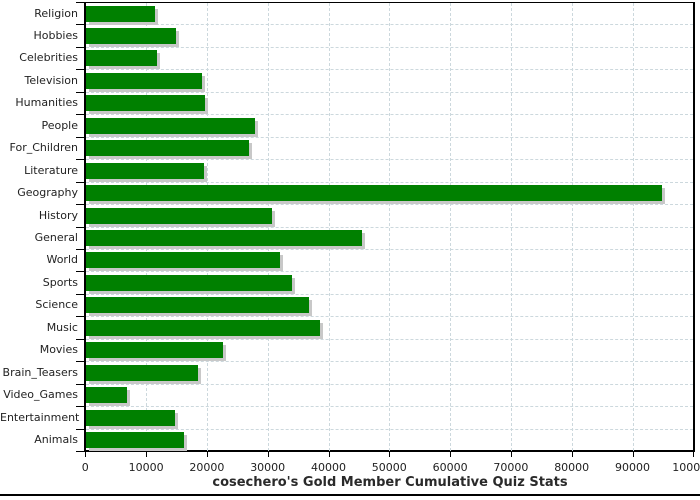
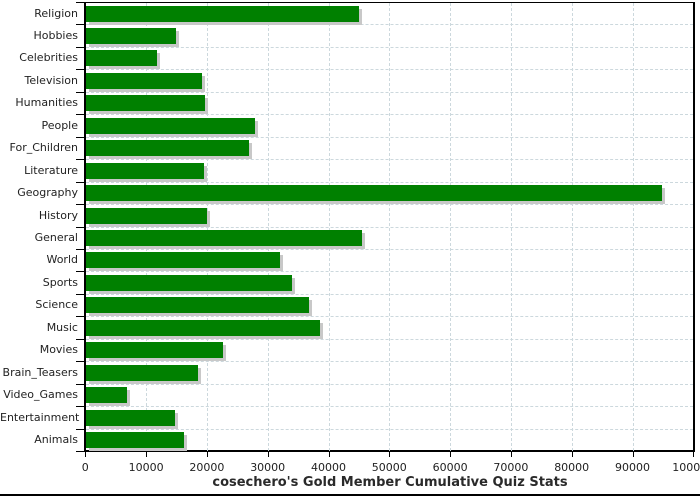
Religion: 11000 -> 45000
History: 31000 -> 20000
